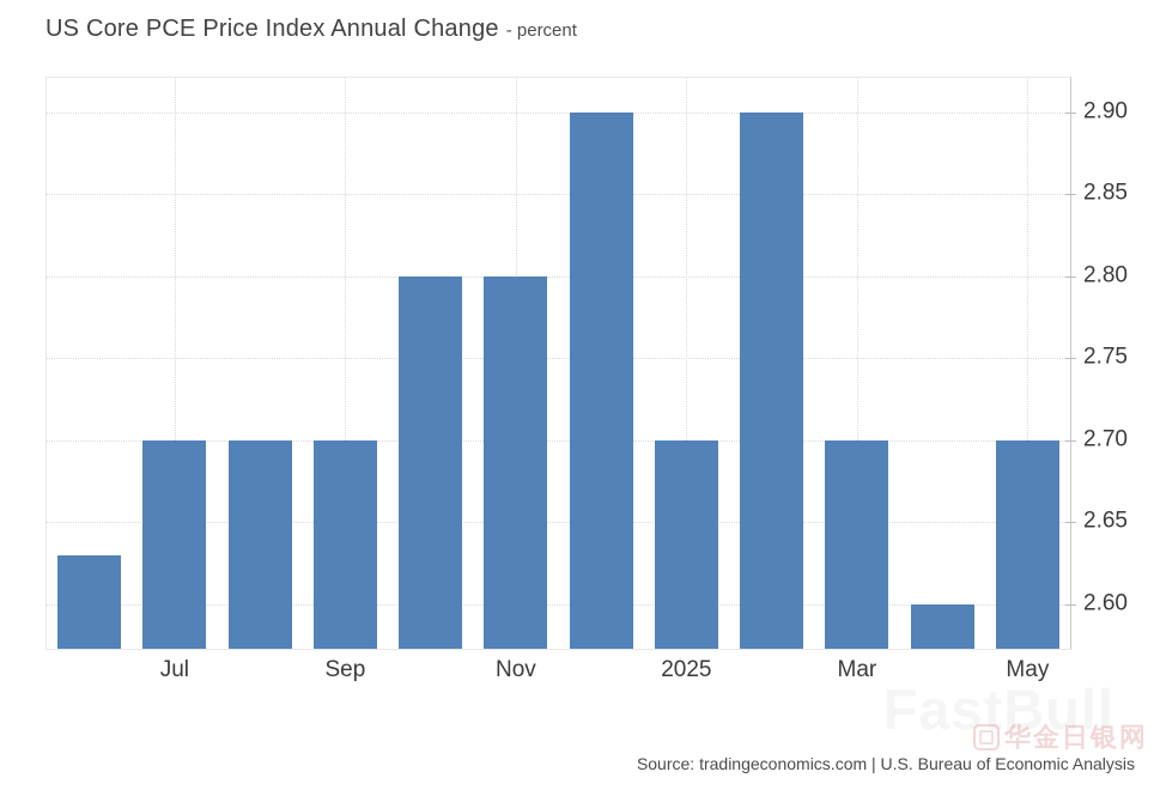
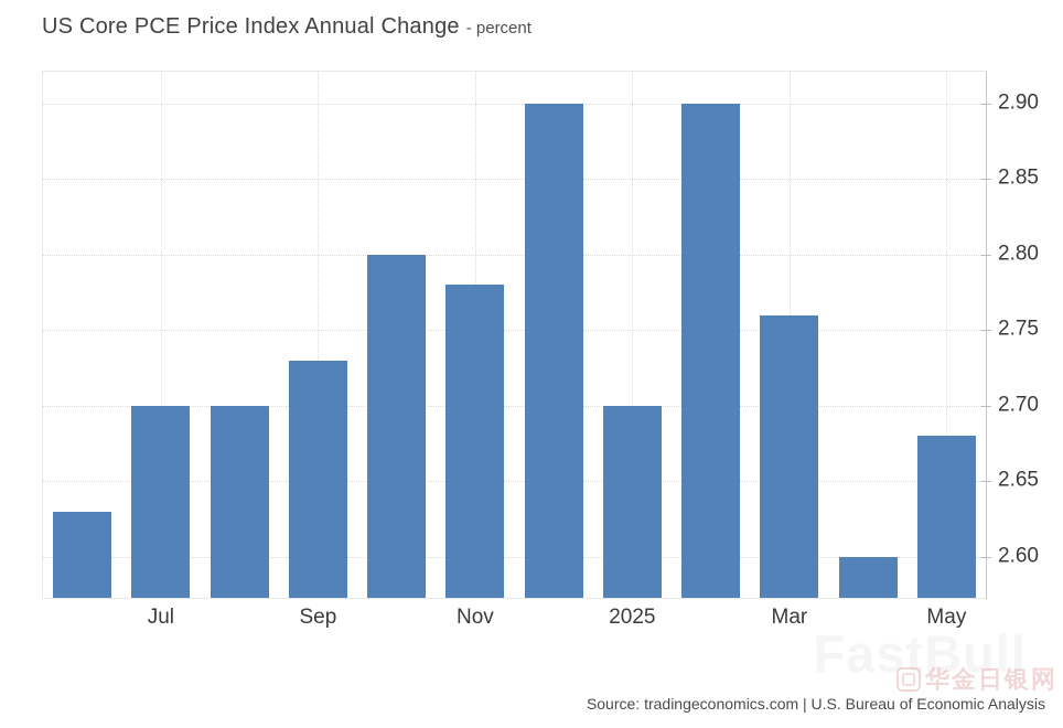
Sep: 2.70 -> 2.73
Nov: 2.80 -> 2.78
Mar: 2.70 -> 2.76
May: 2.70 -> 2.68
